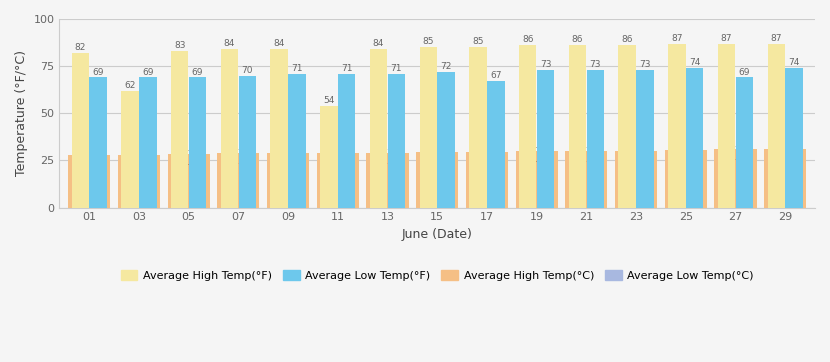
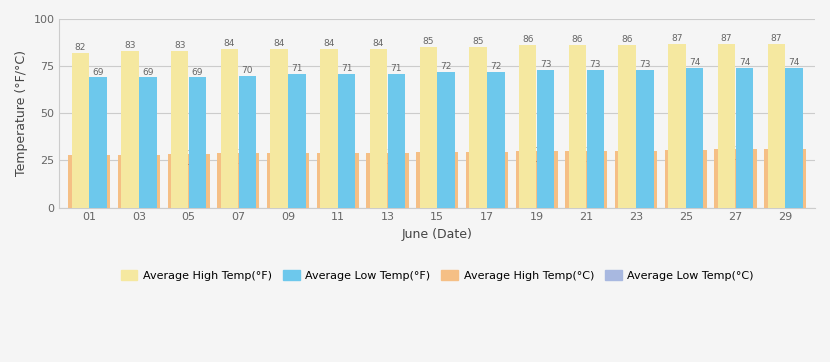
Average High Temp(°F)/03: 62 -> 83
Average High Temp(°F)/11: 54 -> 84
Average Low Temp(°F)/17: 67 -> 72
Average Low Temp(°F)/27: 69 -> 74
